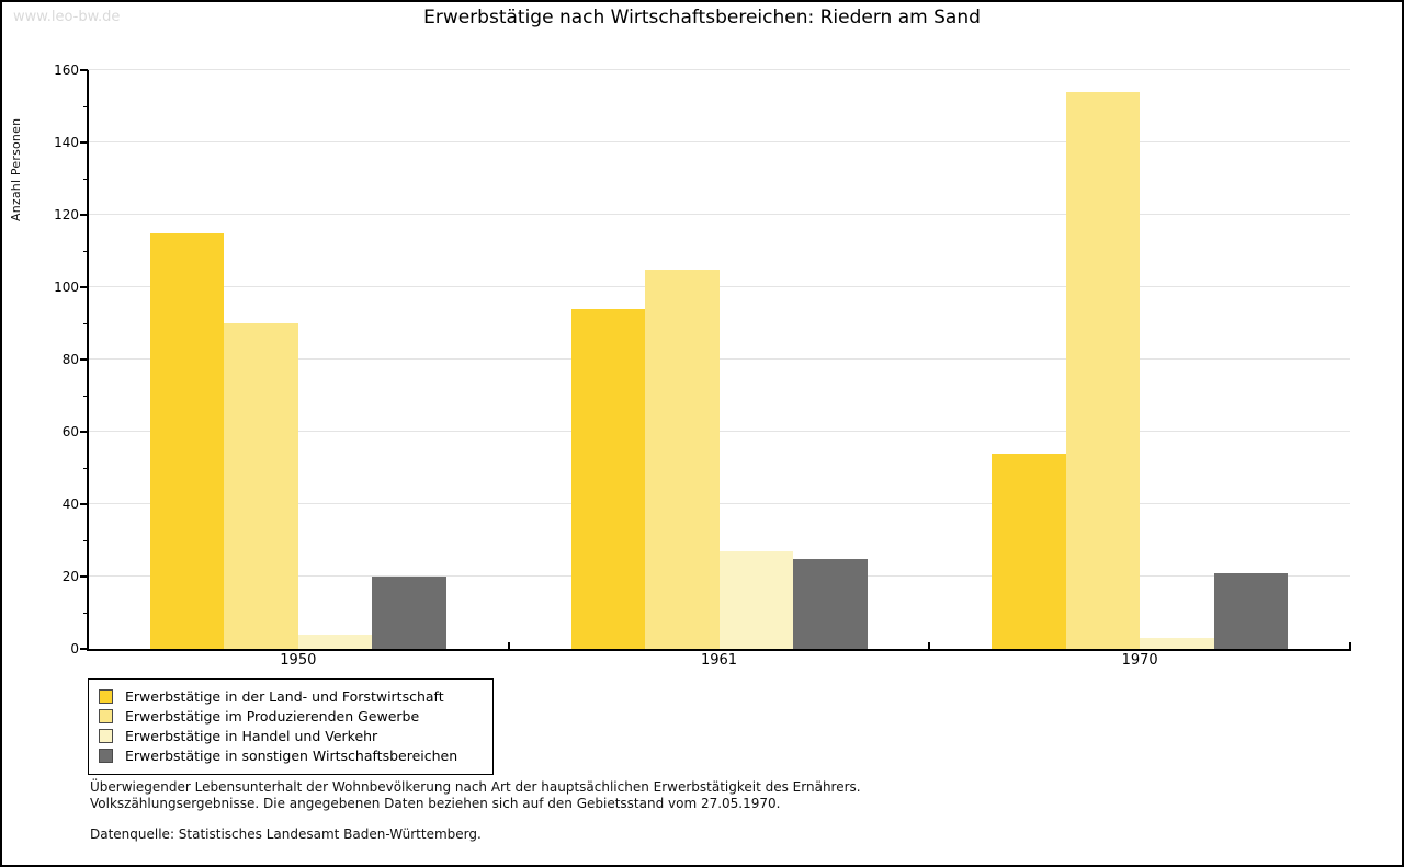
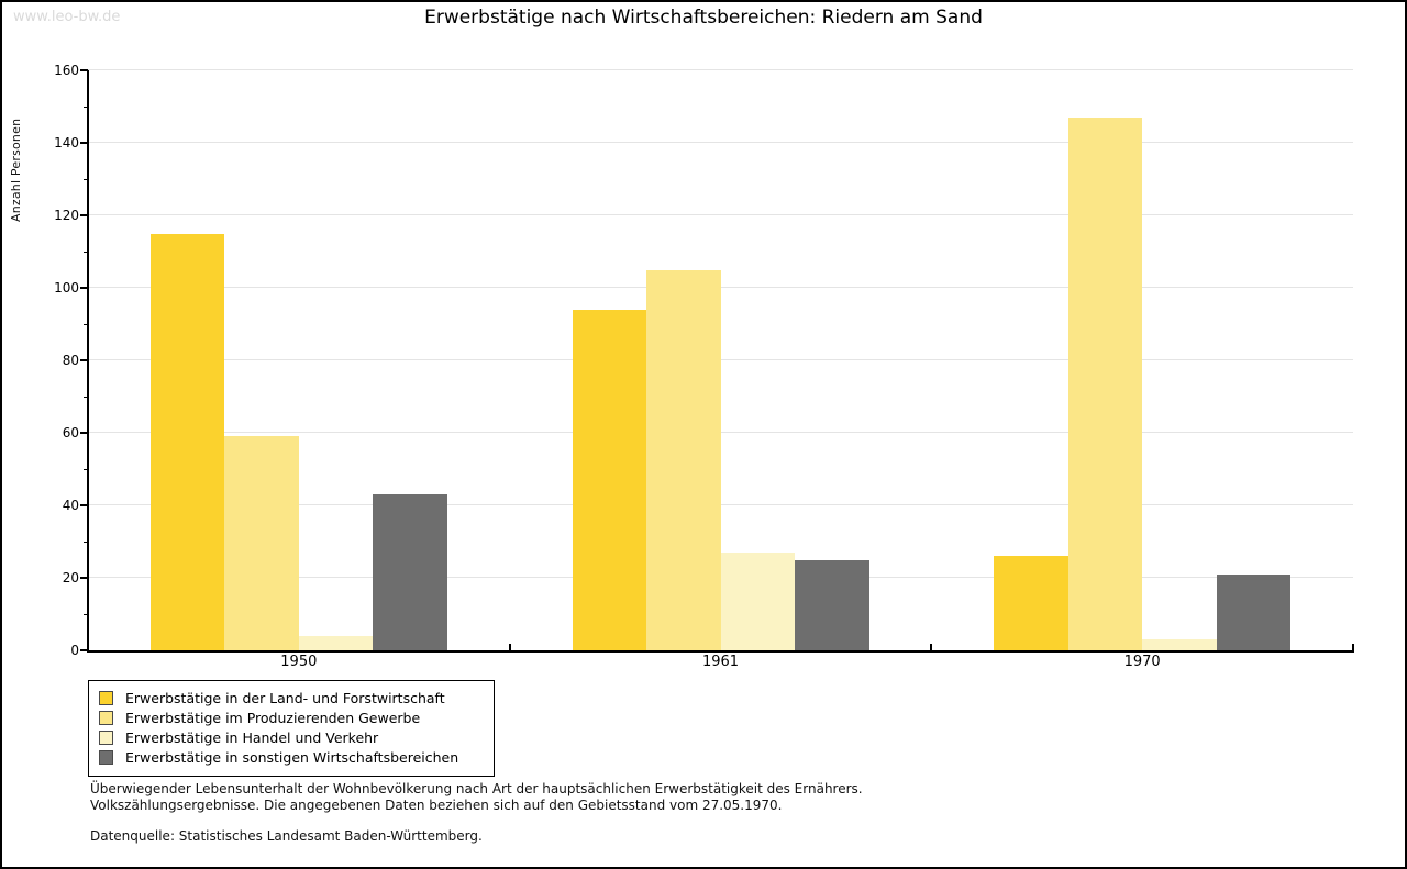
Erwerbstätige im Produzierenden Gewerbe/1950: 90 -> 59
Erwerbstätige in sonstigen Wirtschaftsbereichen/1950: 20 -> 43
Erwerbstätige in der Land- und Forstwirtschaft/1970: 54 -> 26
Erwerbstätige im Produzierenden Gewerbe/1970: 154 -> 147
